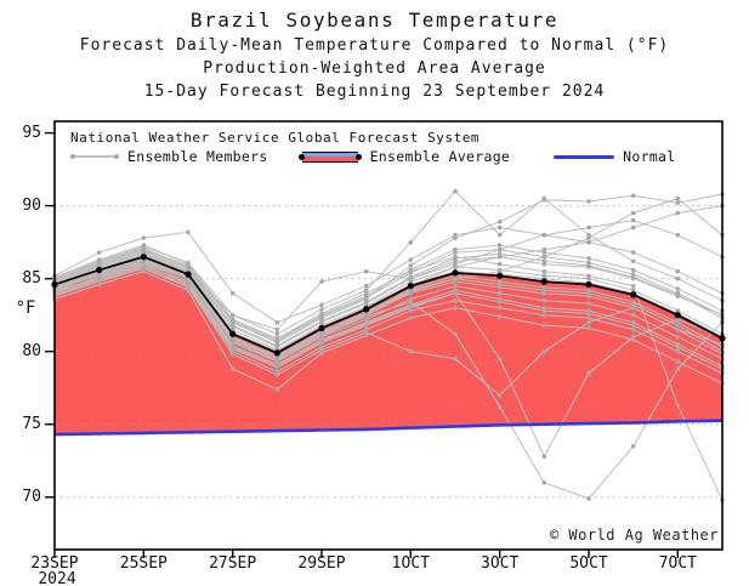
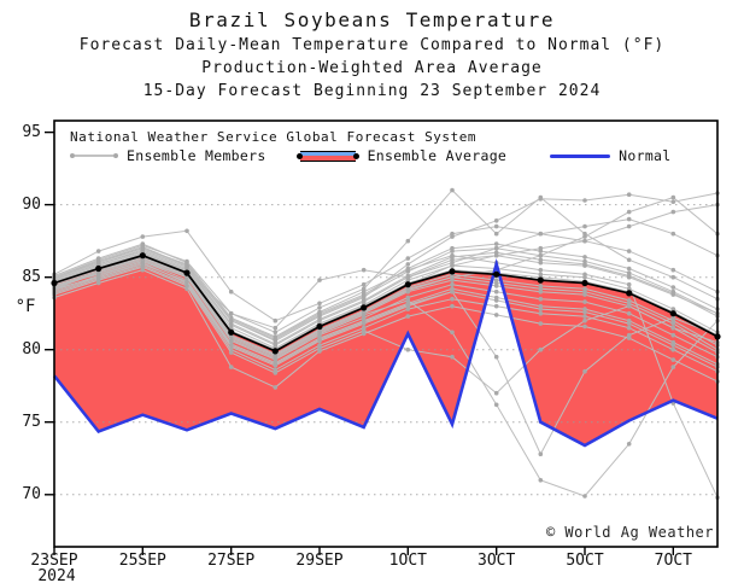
Normal/23SEP: 74.3 -> 78.2
Normal/25SEP: 74.4 -> 75.5
Normal/27SEP: 74.5 -> 75.6
Normal/29SEP: 74.6 -> 75.9
Normal/1OCT: 74.8 -> 81.1
Normal/3OCT: 75.0 -> 85.9
Normal/5OCT: 75.0 -> 73.4
Normal/7OCT: 75.2 -> 76.5
